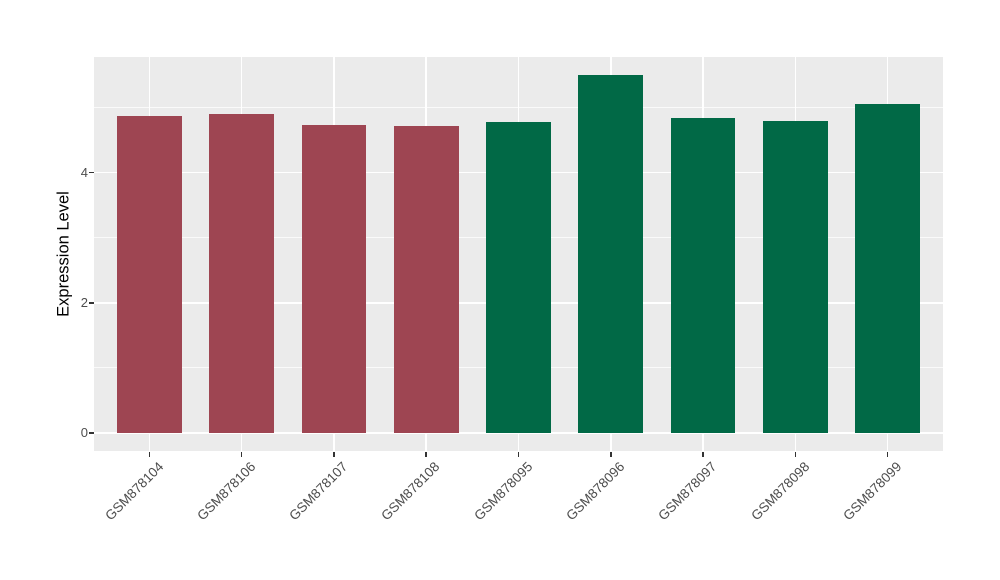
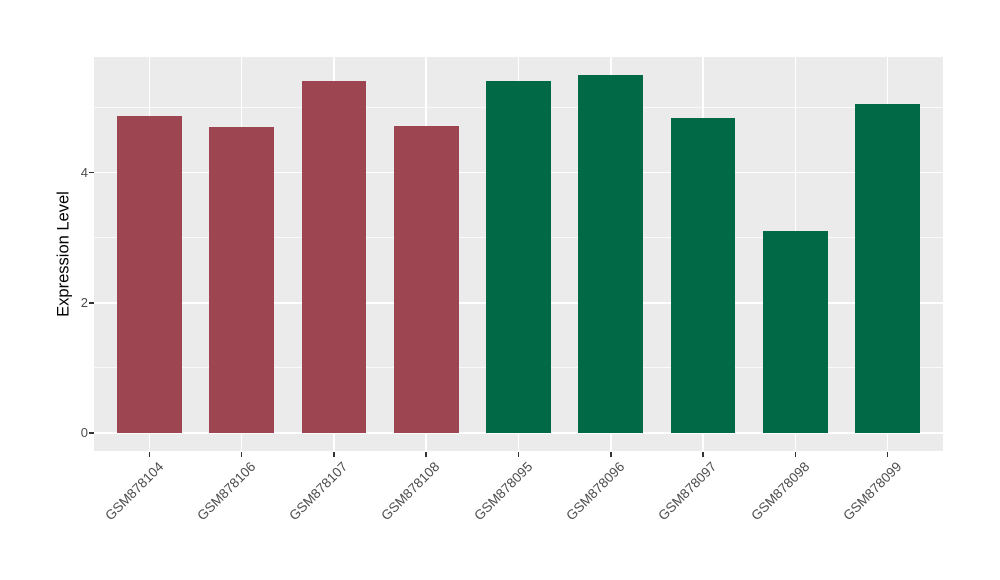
GSM878106: 4.9 -> 4.7
GSM878107: 4.7 -> 5.4
GSM878095: 4.8 -> 5.4
GSM878098: 4.8 -> 3.1
